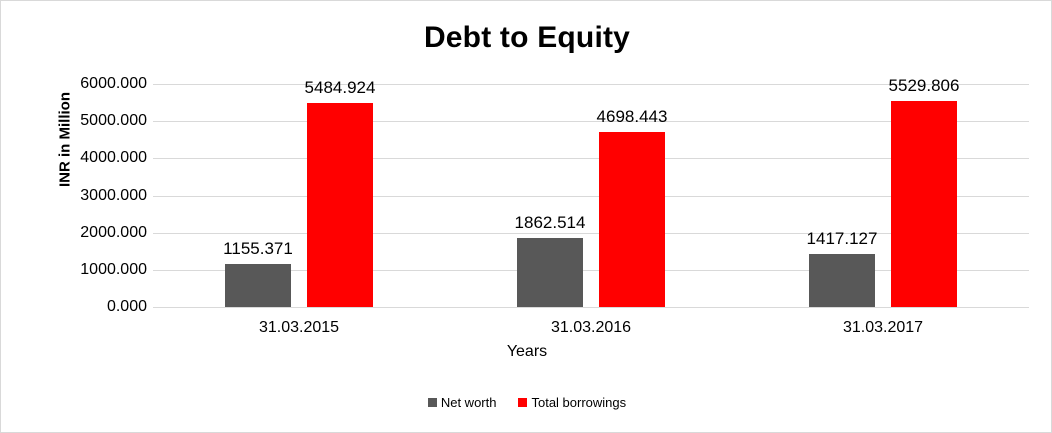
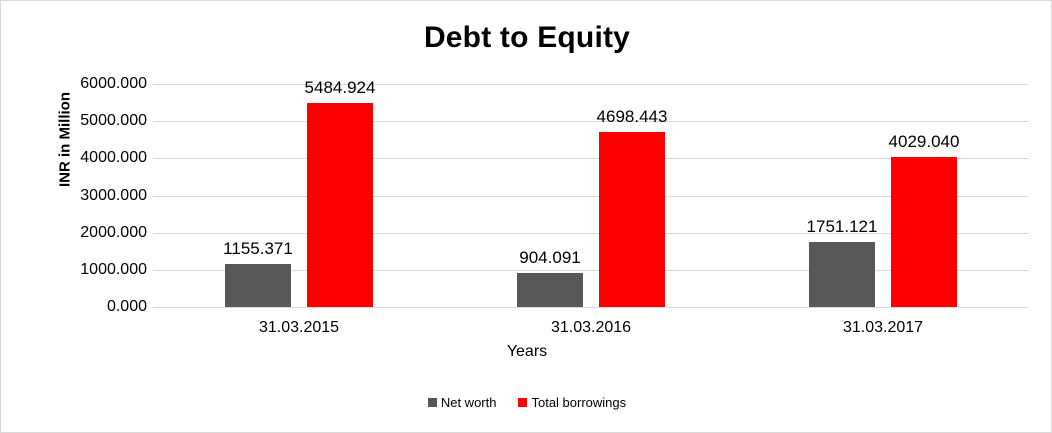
Net worth/31.03.2016: 1862.514 -> 904.091
Net worth/31.03.2017: 1417.127 -> 1751.121
Total borrowings/31.03.2017: 5529.806 -> 4029.040
